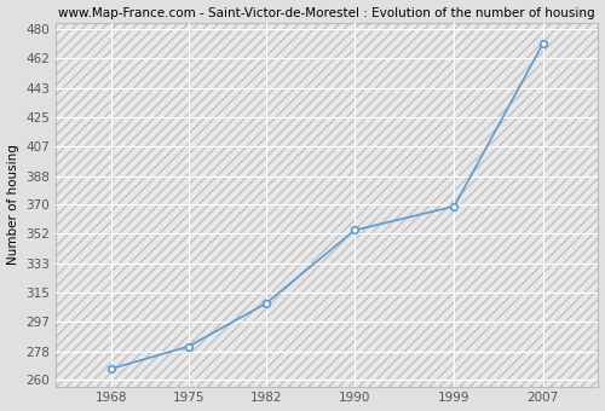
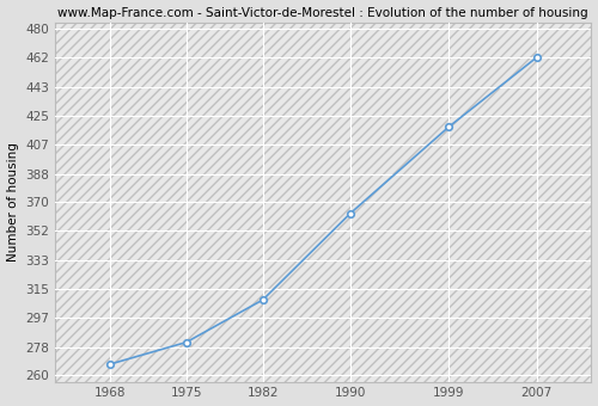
1990: 354 -> 363
1999: 369 -> 418
2007: 471 -> 462
